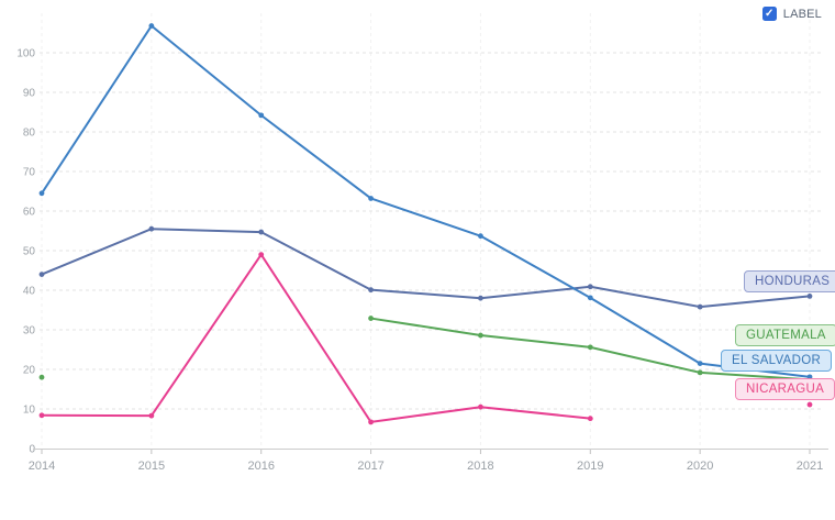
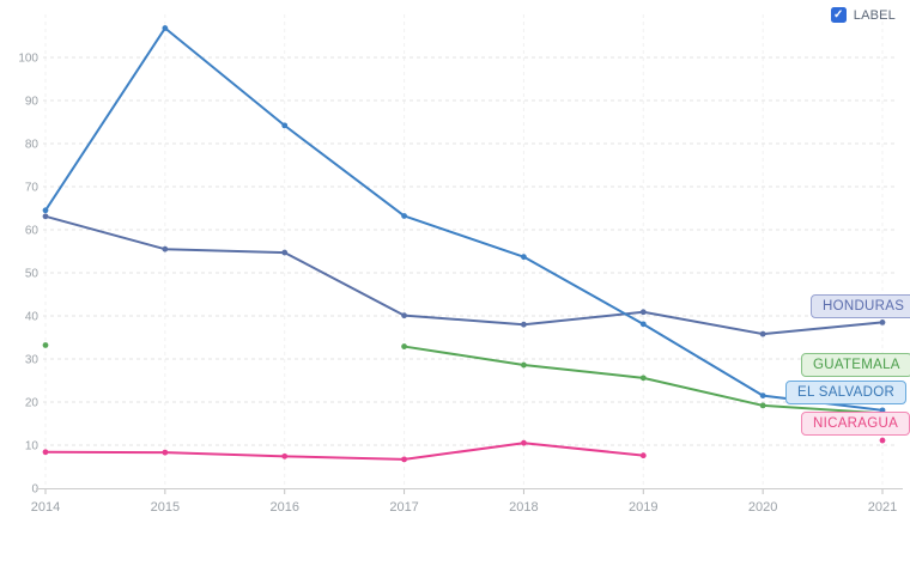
HONDURAS/2014: 44 -> 63
GUATEMALA/2014: 18 -> 33
NICARAGUA/2016: 49 -> 7
